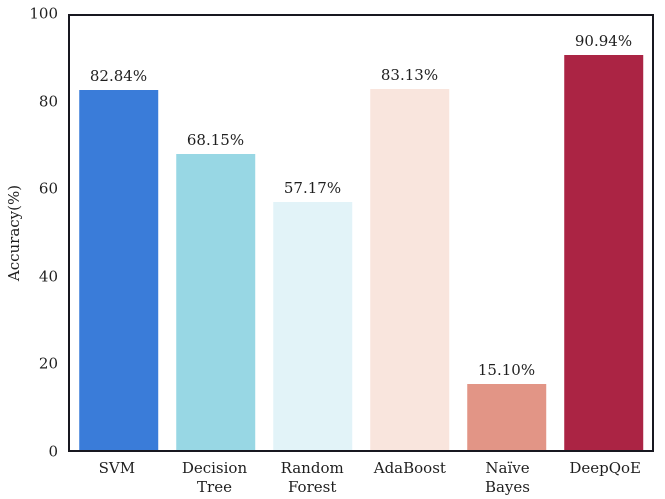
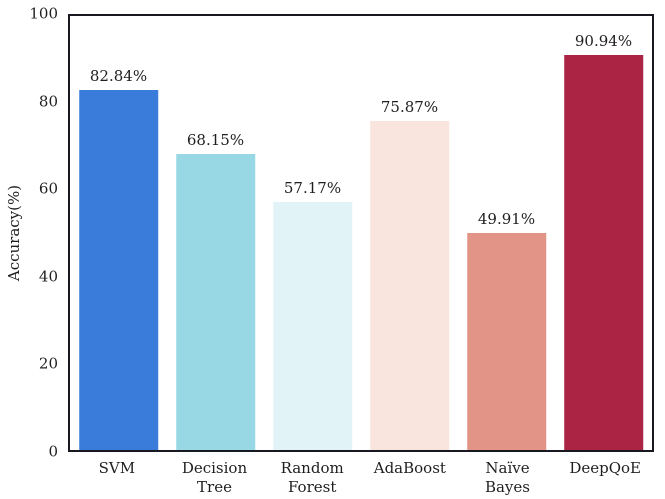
AdaBoost: 83.13% -> 75.87%
Naïve Bayes: 15.10% -> 49.91%
